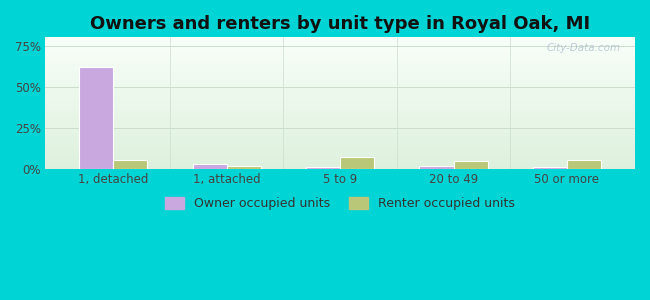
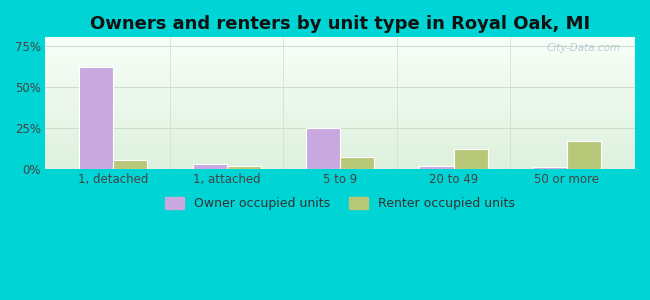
Owner occupied units/5 to 9: 1% -> 25%
Renter occupied units/20 to 49: 4% -> 12%
Renter occupied units/50 or more: 6% -> 17%
